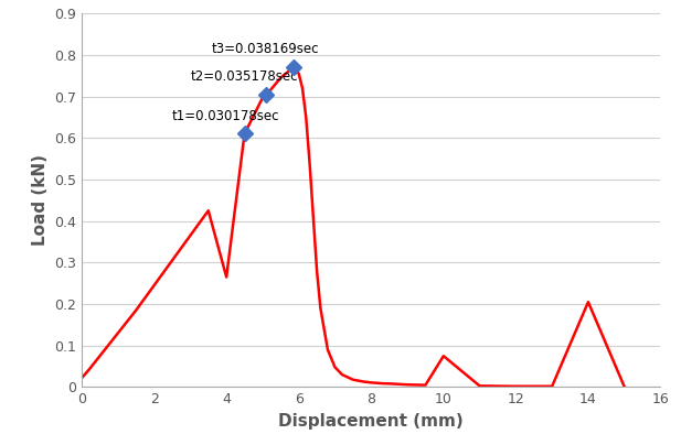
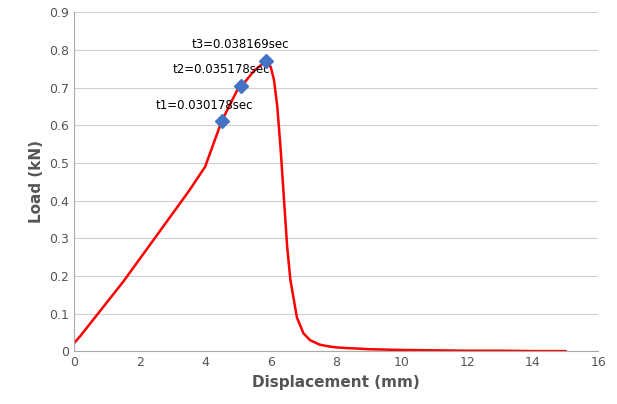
4: 0.265 -> 0.490
10: 0.075 -> 0.004
14: 0.205 -> 0.001
